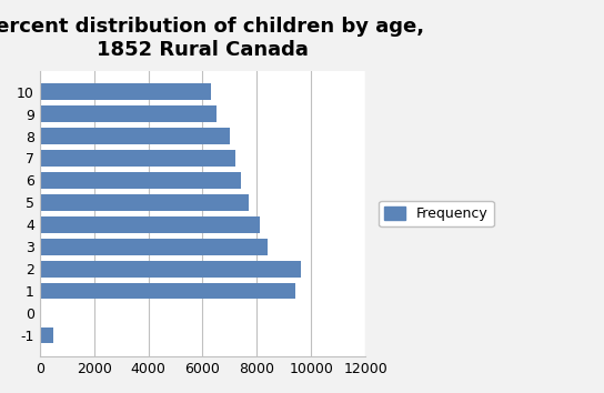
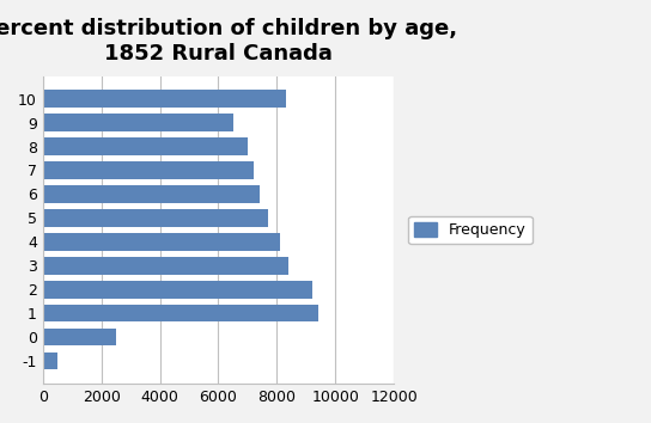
10: 6300 -> 8300
2: 9600 -> 9200
0: 50 -> 2500
